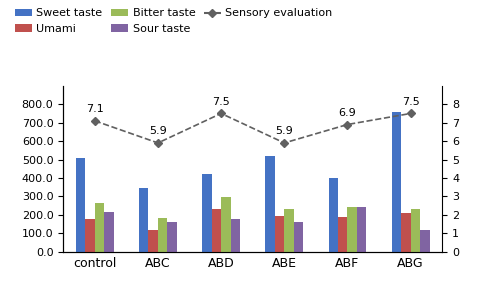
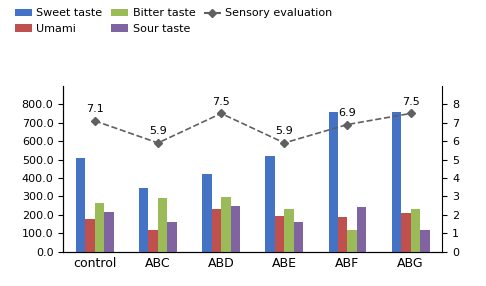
Bitter taste/ABC: 180 -> 290
Sour taste/ABD: 180 -> 250
Sweet taste/ABF: 400 -> 760
Bitter taste/ABF: 240 -> 120
